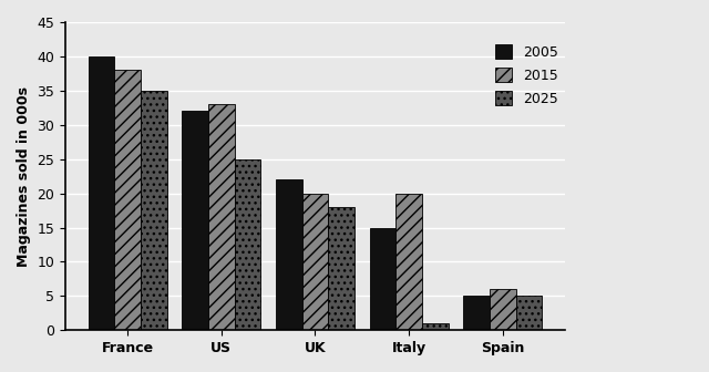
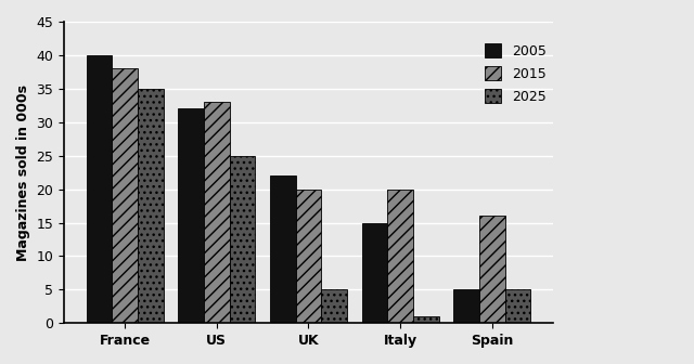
2025/UK: 18 -> 5
2015/Spain: 6 -> 16
